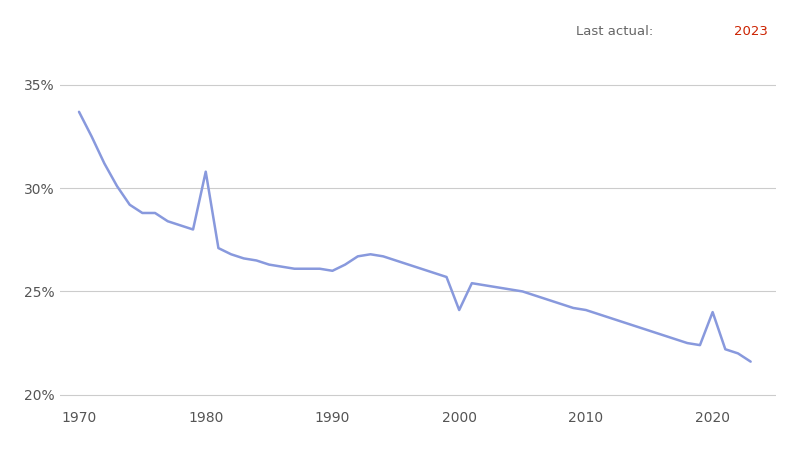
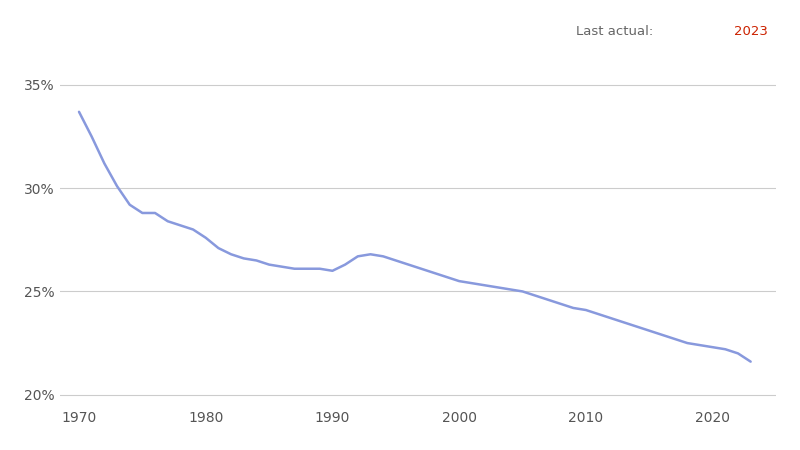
1980: 30.8% -> 27.6%
2000: 24.1% -> 25.5%
2020: 24.0% -> 22.3%
